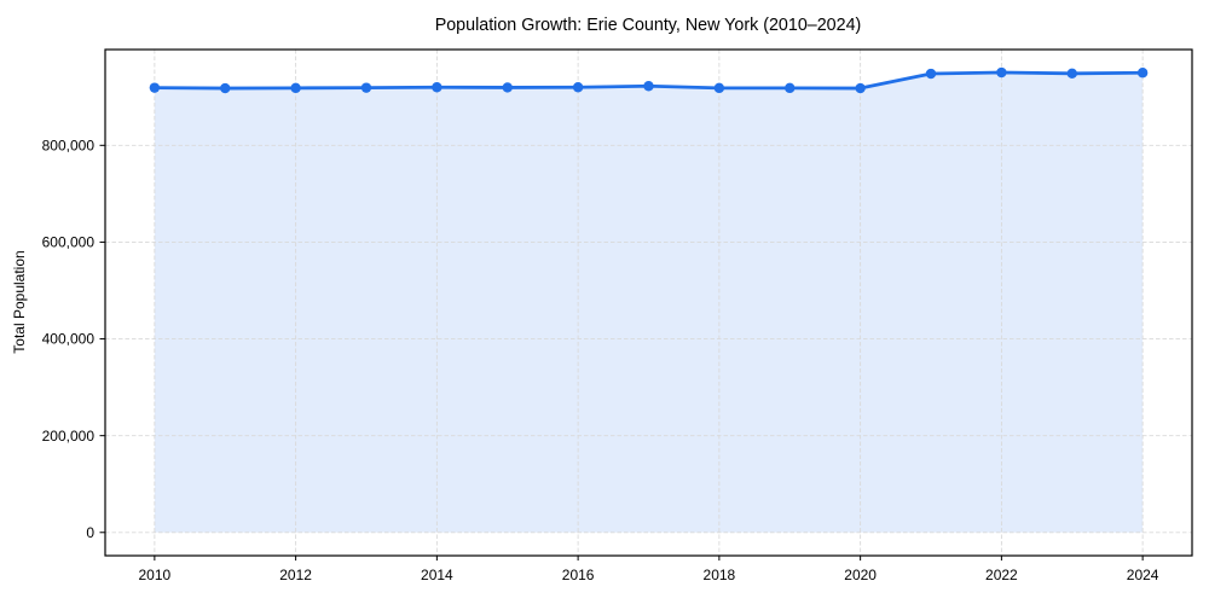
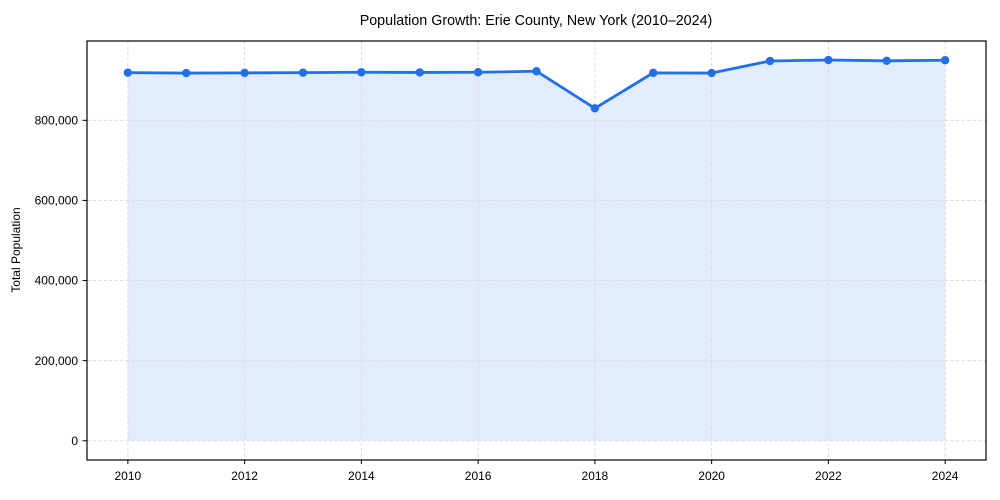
2018: 920000 -> 830000
